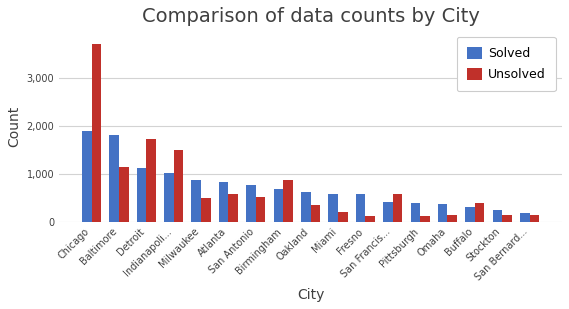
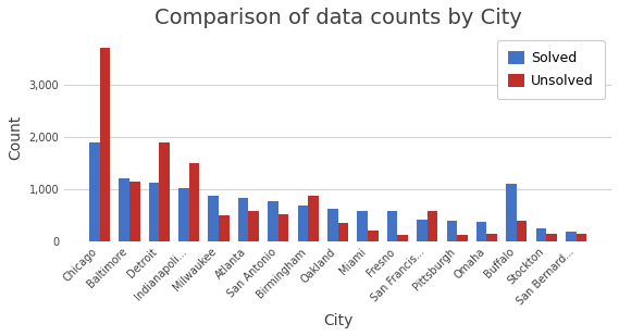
Solved/Baltimore: 1,820 -> 1,200
Unsolved/Detroit: 1,730 -> 1,900
Solved/Buffalo: 310 -> 1,100
